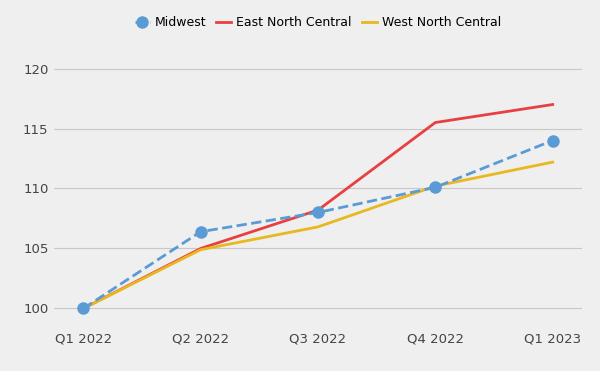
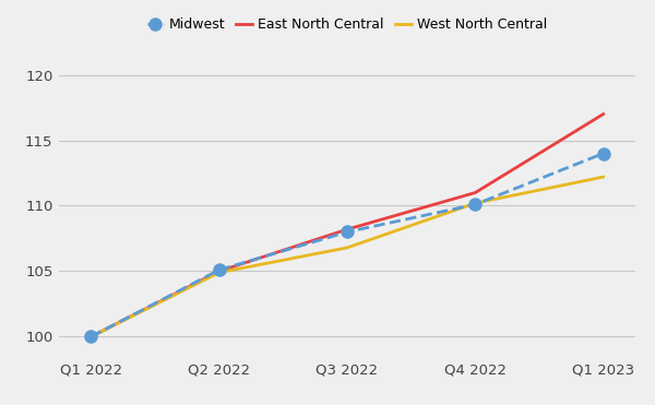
Midwest/Q2 2022: 106.4 -> 105.1
East North Central/Q4 2022: 115.5 -> 111.0
